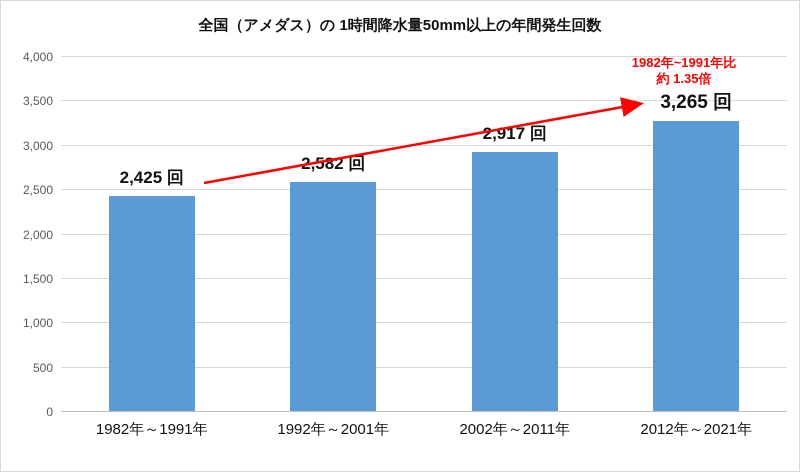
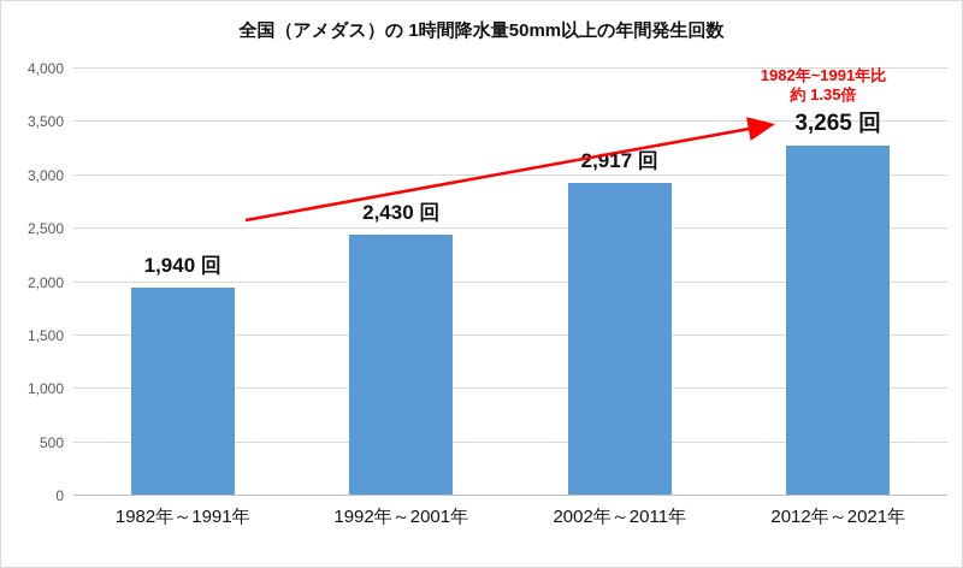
1982年～1991年: 2,425 -> 1,940
1992年～2001年: 2,582 -> 2,430
